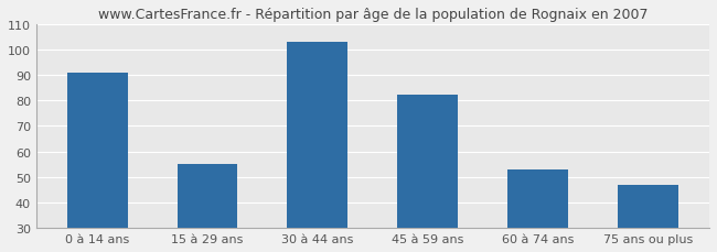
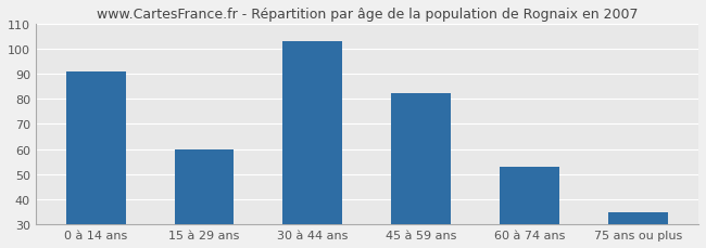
15 à 29 ans: 55 -> 60
75 ans ou plus: 47 -> 35
